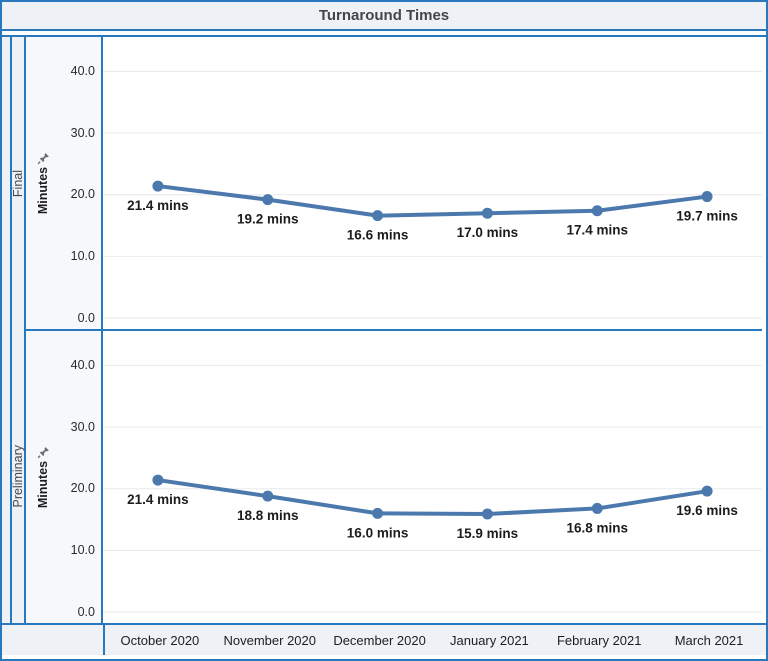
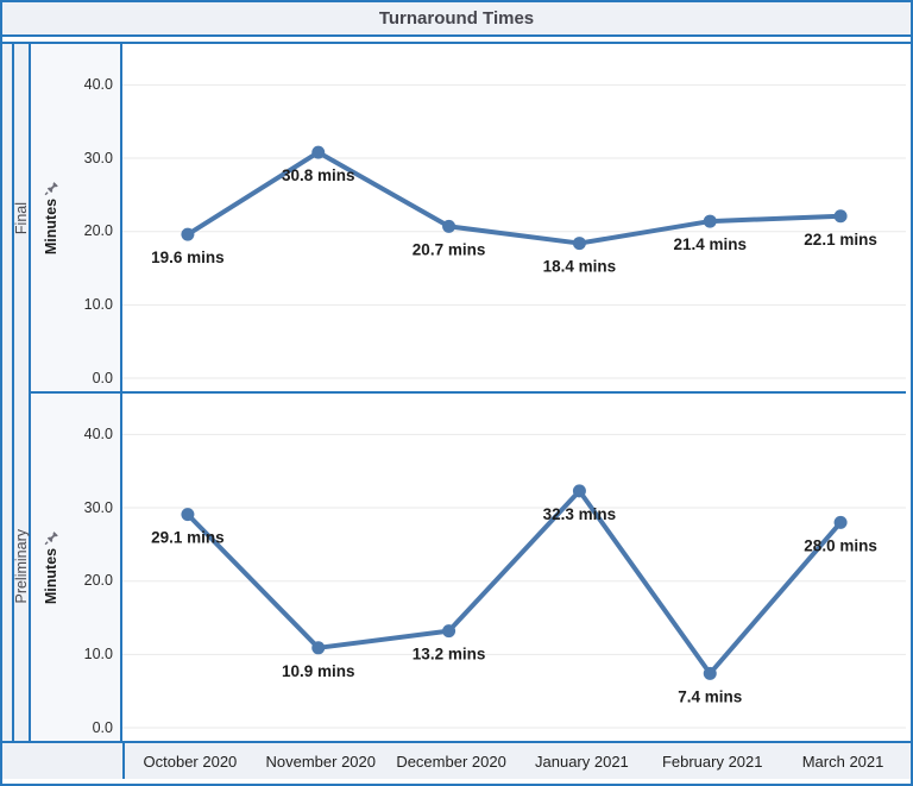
Final/October 2020: 21.4 -> 19.6
Preliminary/October 2020: 21.4 -> 29.1
Final/November 2020: 19.2 -> 30.8
Preliminary/November 2020: 18.8 -> 10.9
Final/December 2020: 16.6 -> 20.7
Preliminary/December 2020: 16.0 -> 13.2
Final/January 2021: 17.0 -> 18.4
Preliminary/January 2021: 15.9 -> 32.3
Final/February 2021: 17.4 -> 21.4
Preliminary/February 2021: 16.8 -> 7.4
Final/March 2021: 19.7 -> 22.1
Preliminary/March 2021: 19.6 -> 28.0
